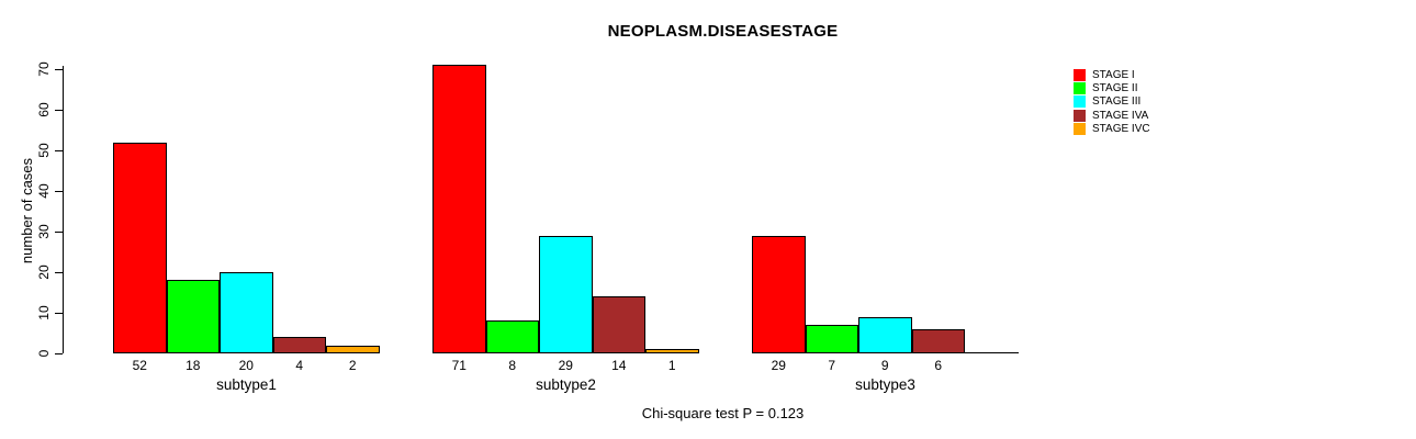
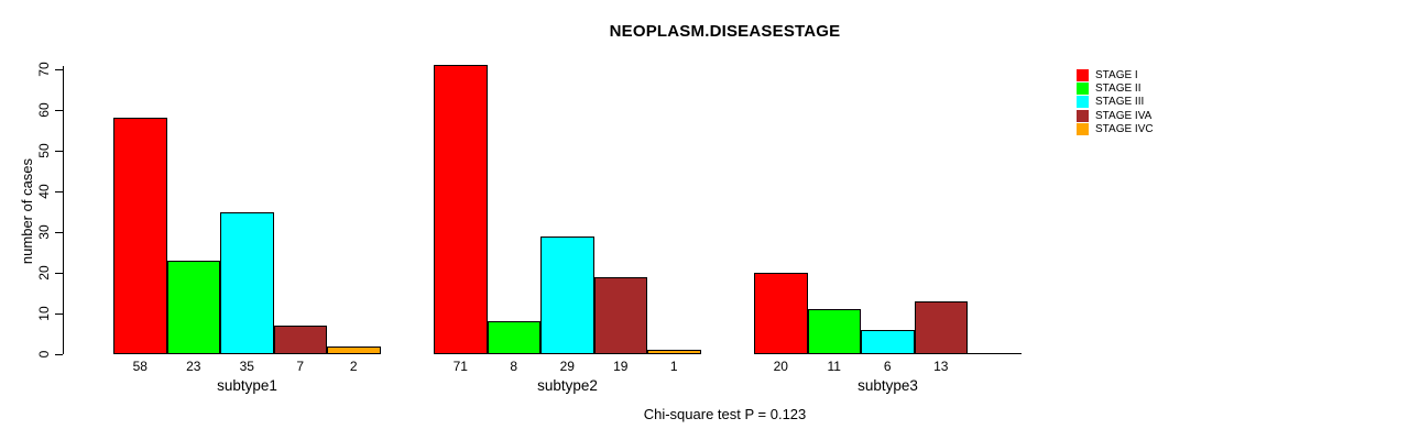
STAGE I/subtype1: 52 -> 58
STAGE II/subtype1: 18 -> 23
STAGE III/subtype1: 20 -> 35
STAGE IVA/subtype1: 4 -> 7
STAGE IVA/subtype2: 14 -> 19
STAGE I/subtype3: 29 -> 20
STAGE II/subtype3: 7 -> 11
STAGE III/subtype3: 9 -> 6
STAGE IVA/subtype3: 6 -> 13
